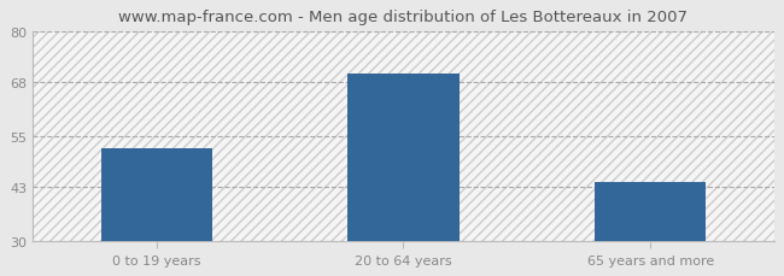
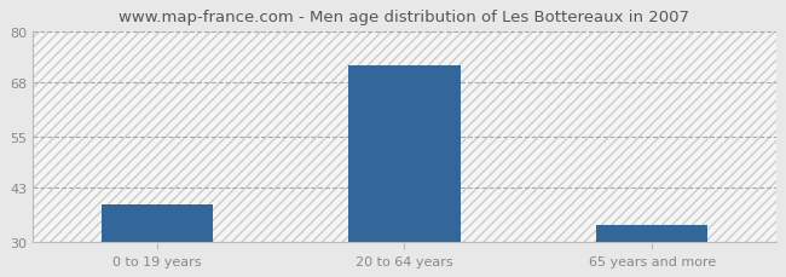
0 to 19 years: 52 -> 39
20 to 64 years: 70 -> 72
65 years and more: 44 -> 34
